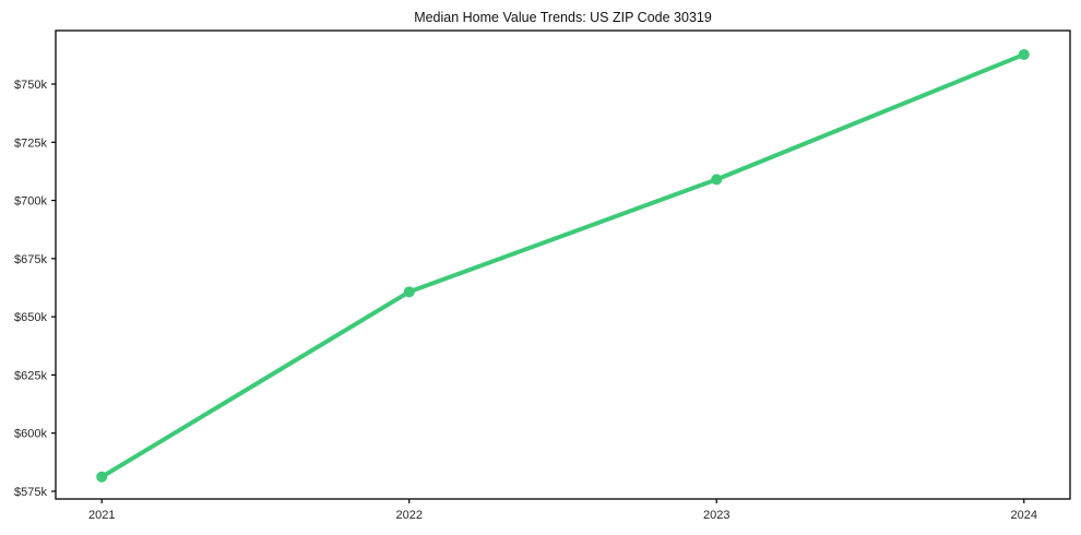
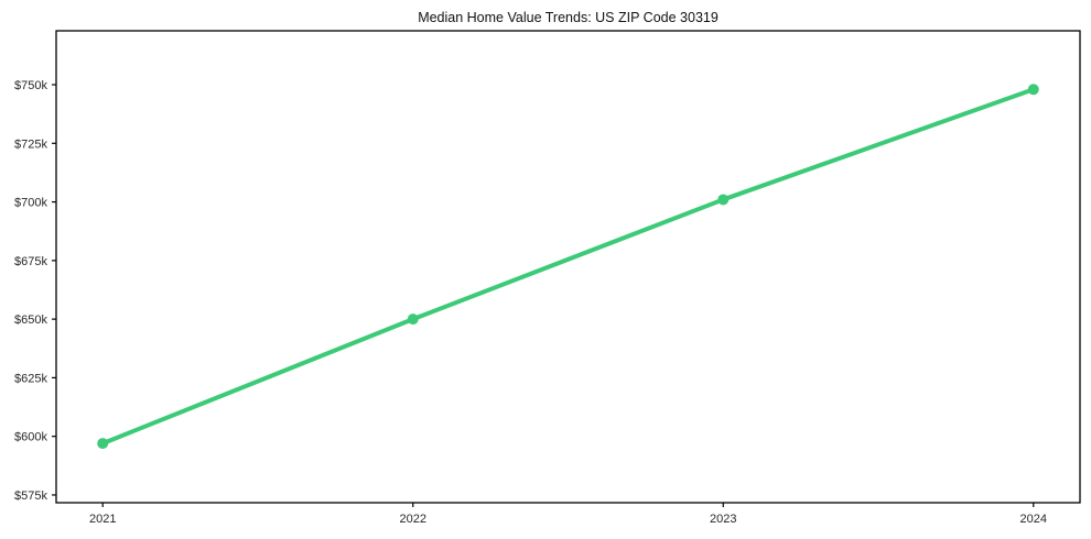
2021: $581k -> $597k
2022: $661k -> $650k
2023: $709k -> $701k
2024: $763k -> $748k
